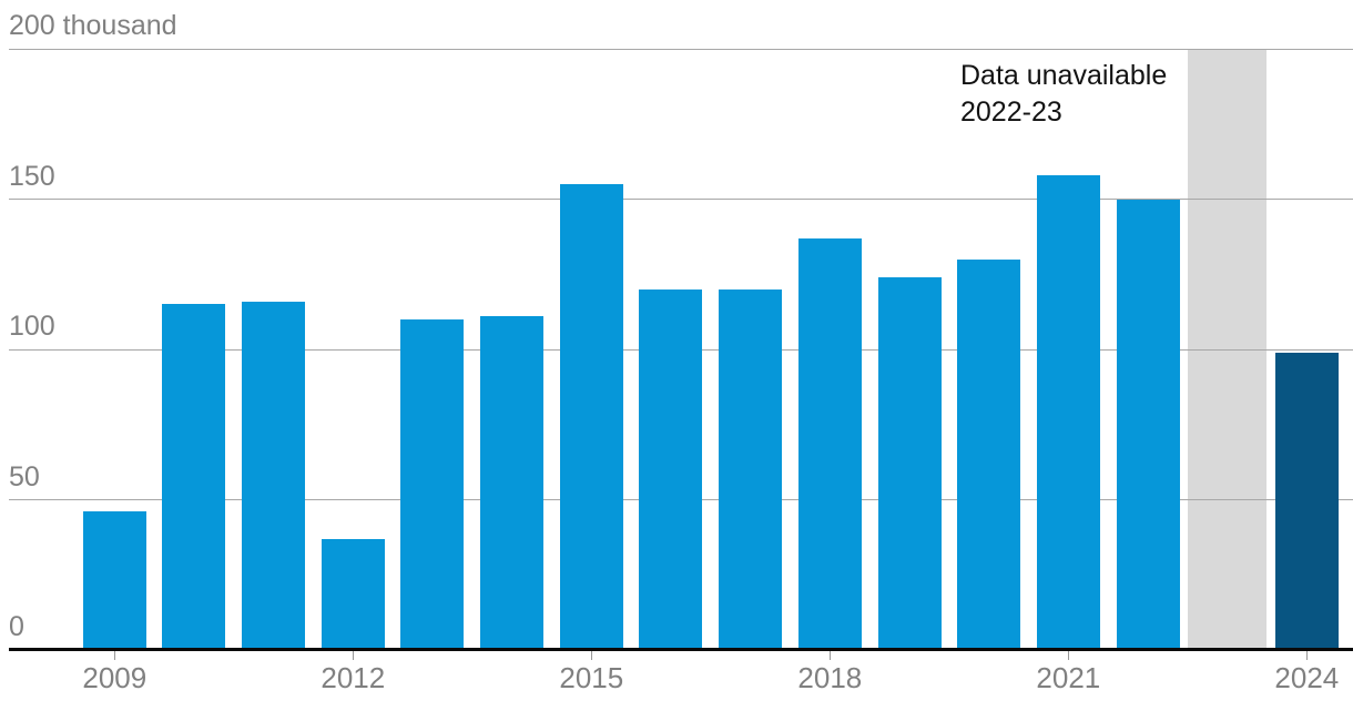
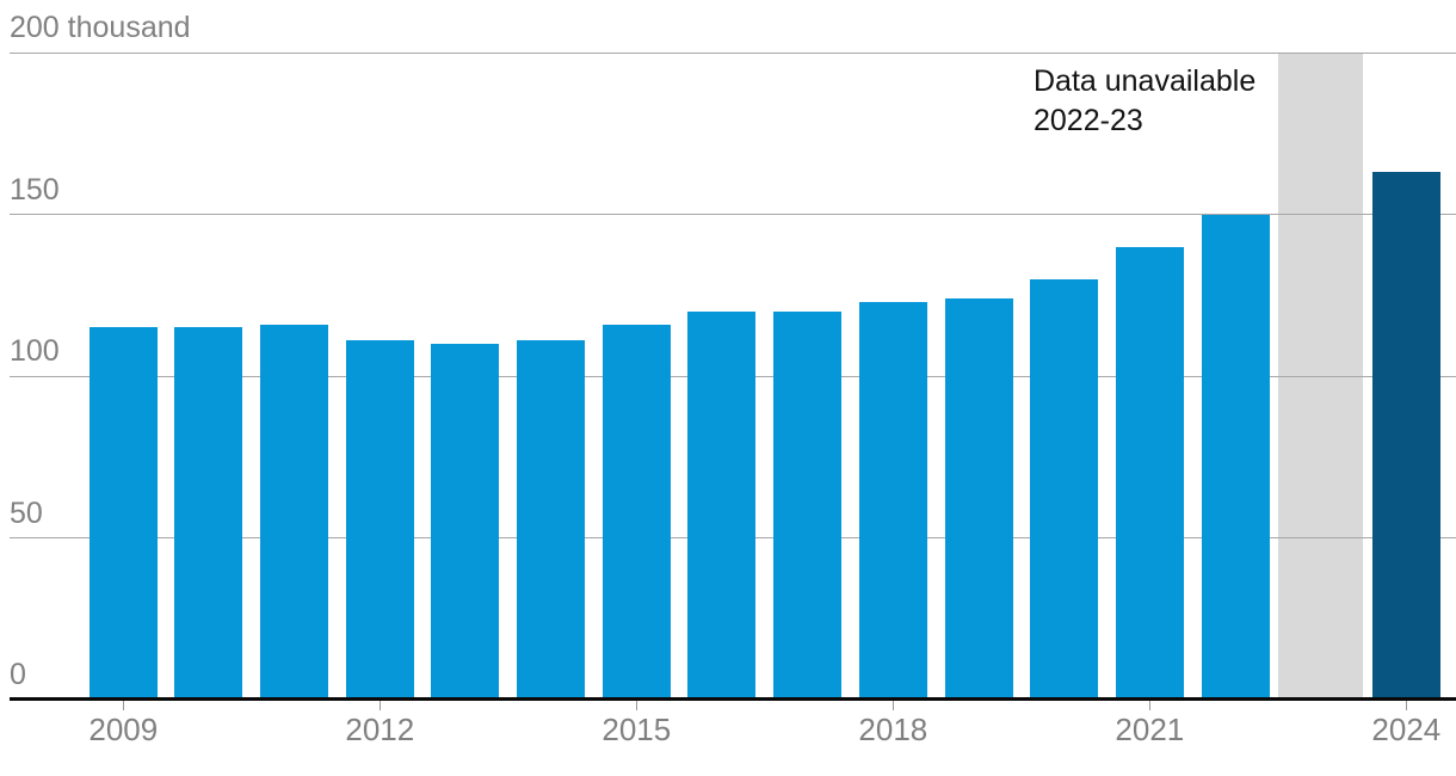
2009: 46 -> 115
2012: 37 -> 111
2015: 155 -> 116
2018: 137 -> 123
2021: 158 -> 140
2024: 99 -> 163
